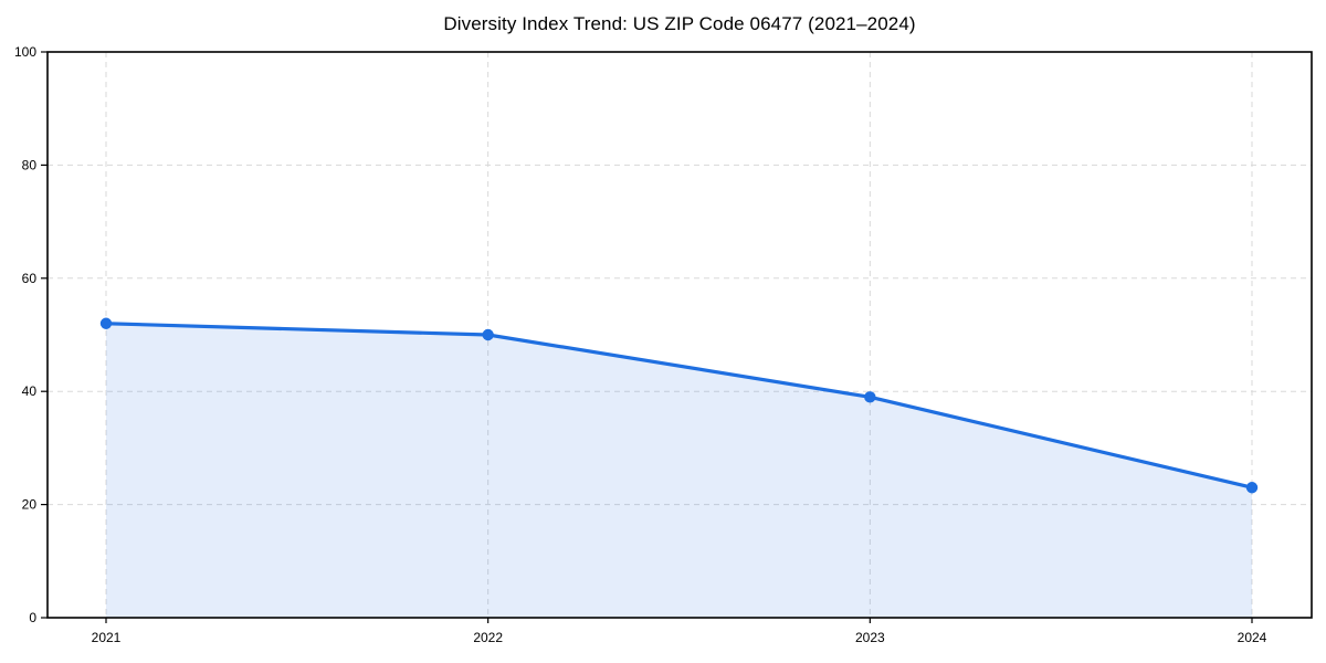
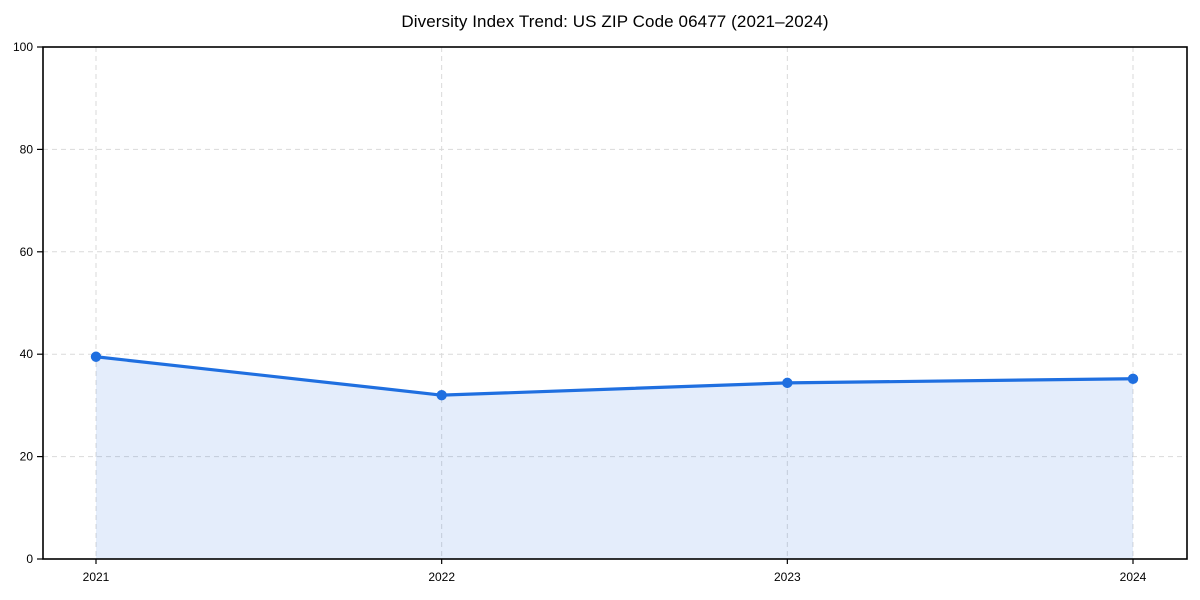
2021: 52 -> 40
2022: 50 -> 32
2023: 39 -> 34
2024: 23 -> 35
